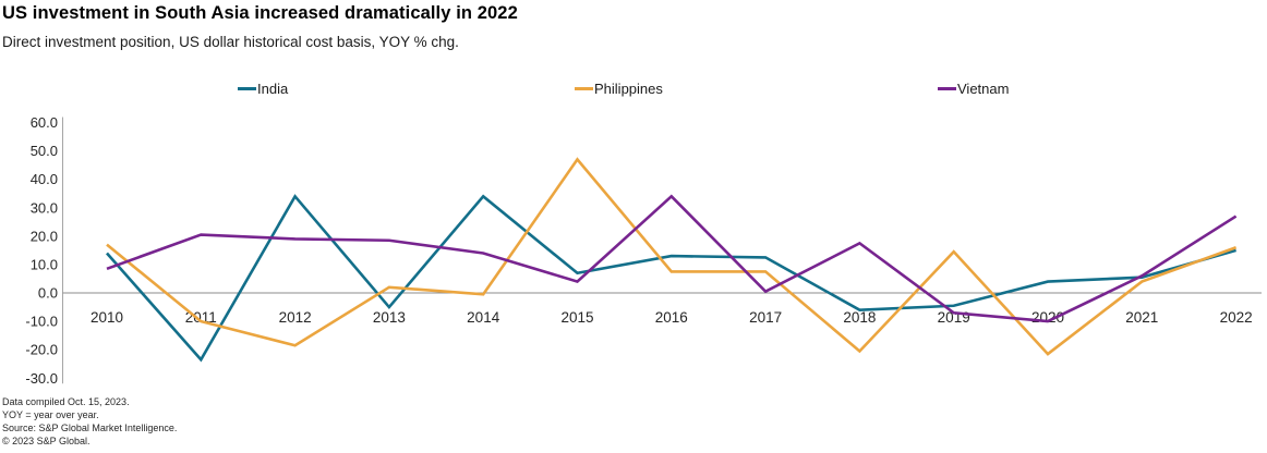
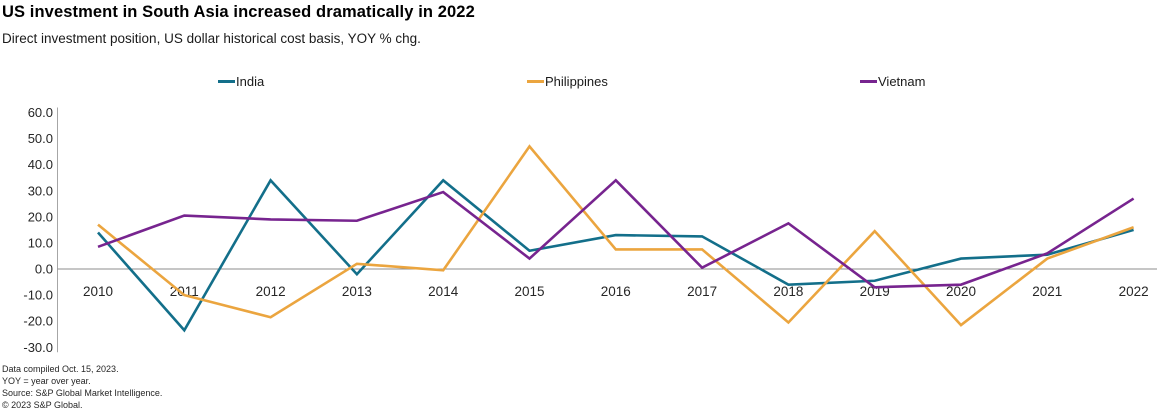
India/2013: -5 -> -2
Vietnam/2014: 14 -> 30
Vietnam/2020: -10 -> -6
